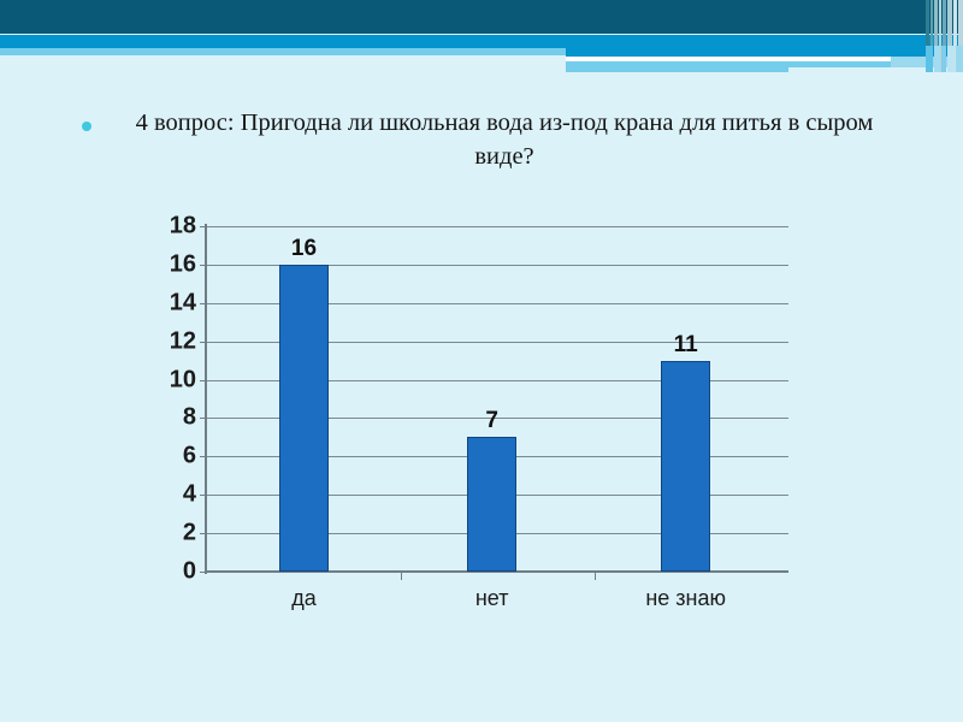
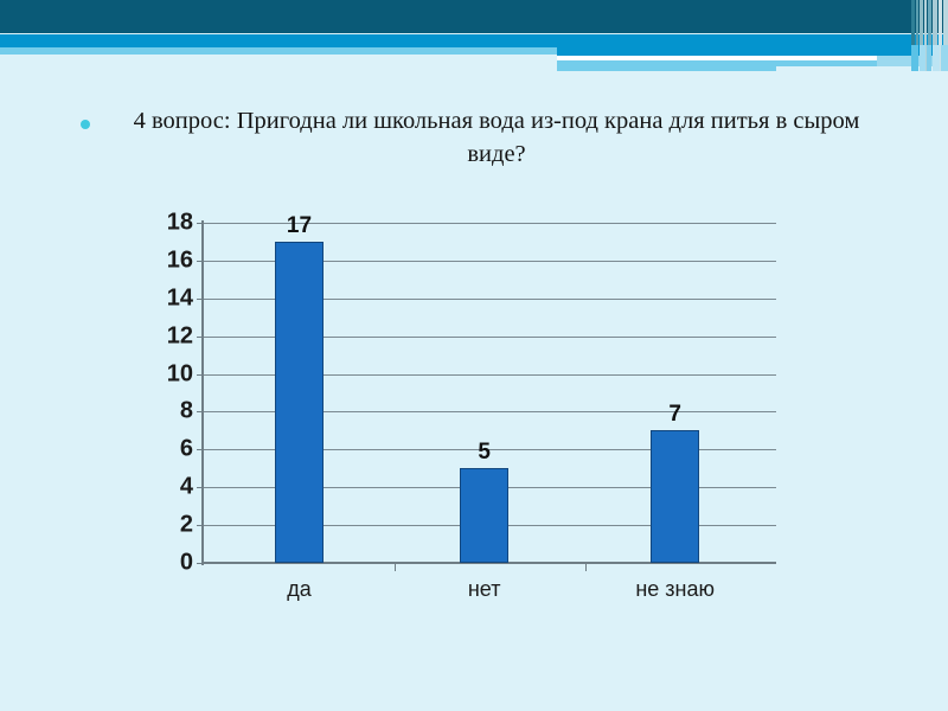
да: 16 -> 17
нет: 7 -> 5
не знаю: 11 -> 7
